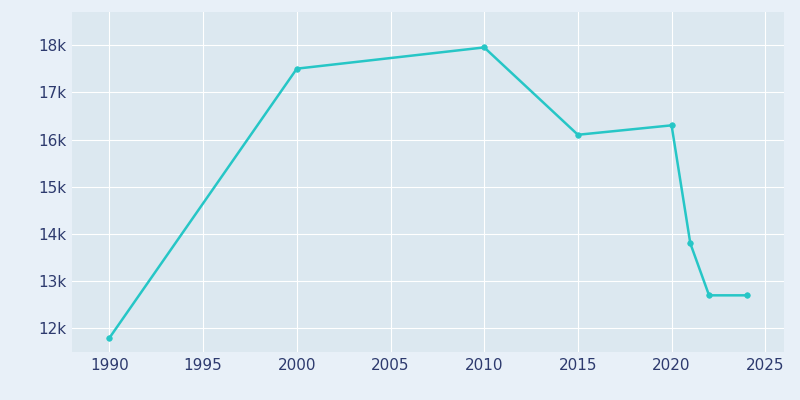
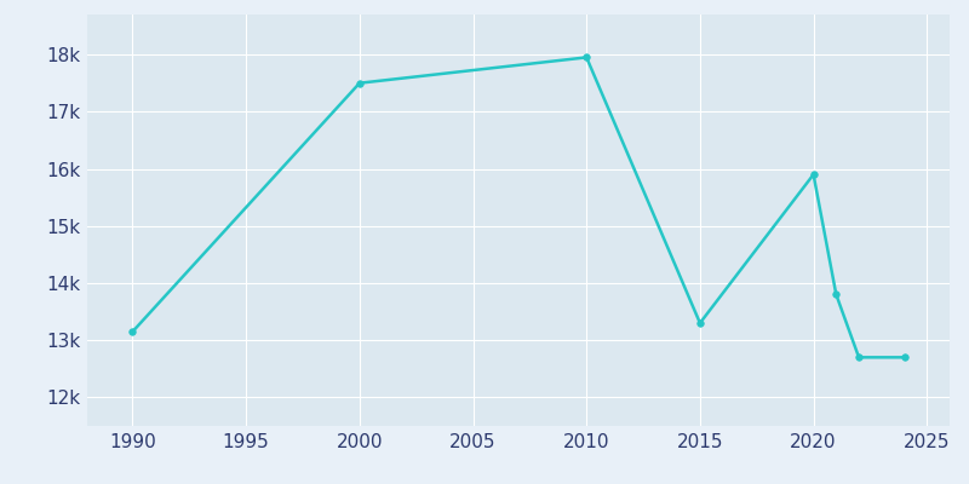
1990: 11.80k -> 13.15k
2015: 16.10k -> 13.30k
2020: 16.30k -> 15.90k
